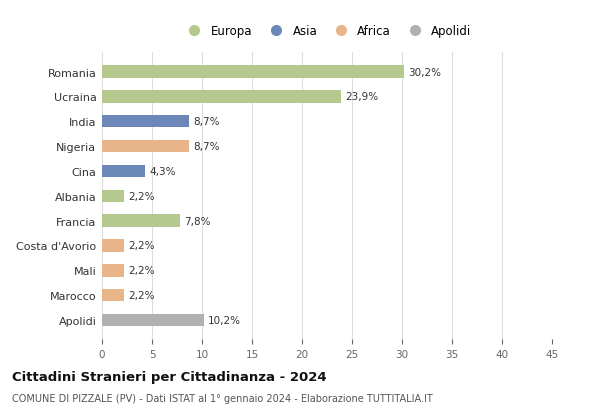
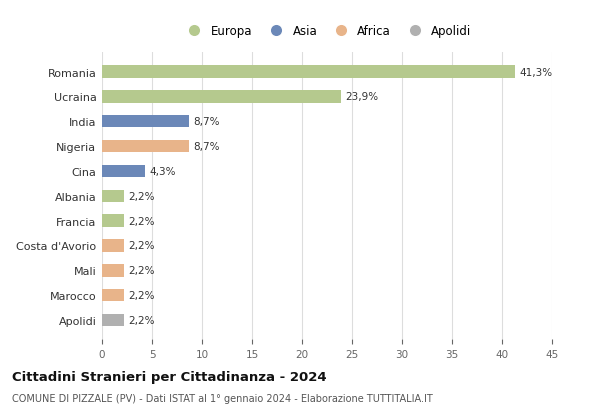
Romania: 30,2% -> 41,3%
Francia: 7,8% -> 2,2%
Apolidi: 10,2% -> 2,2%
